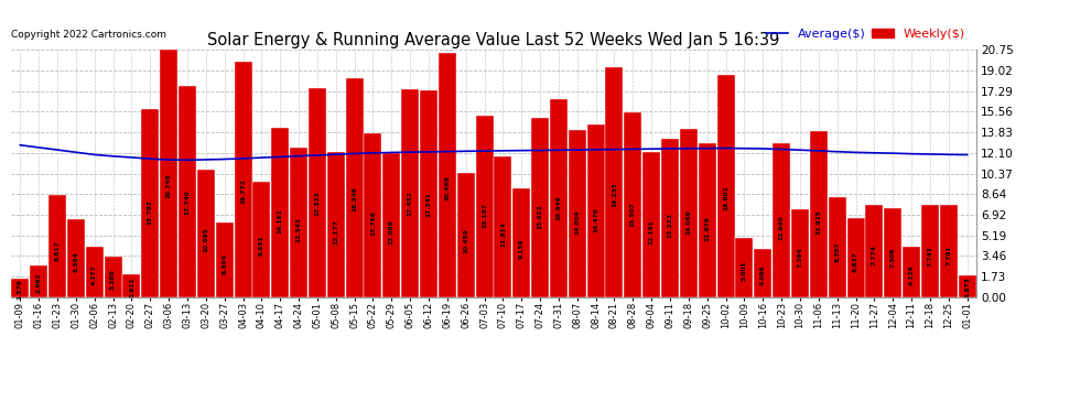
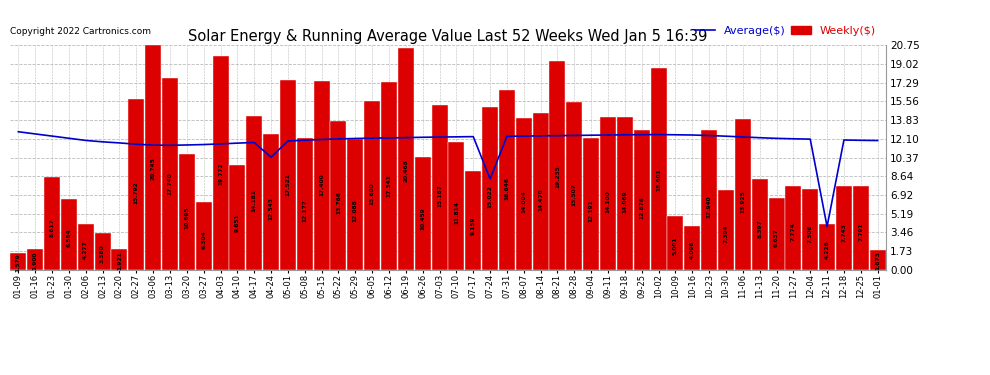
Weekly($)/01-16: 2.7 -> 1.9
Average($)/04-24: 11.8 -> 10.4
Weekly($)/05-15: 18.3 -> 17.4
Weekly($)/06-05: 17.5 -> 15.6
Average($)/07-24: 12.3 -> 8.4
Weekly($)/09-11: 13.3 -> 14.1
Average($)/12-11: 12.0 -> 4.0
